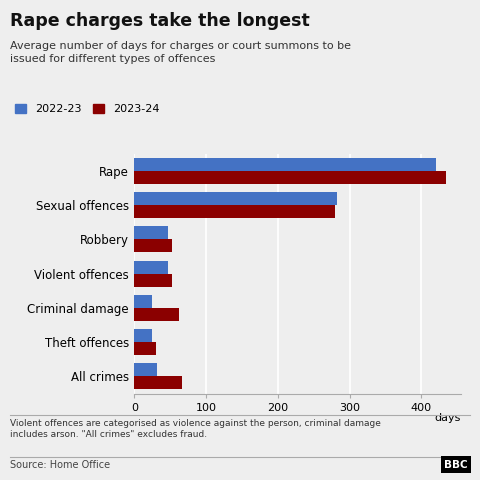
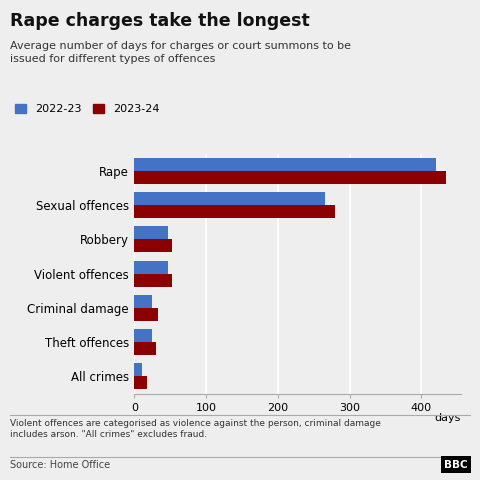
2022-23/Sexual offences: 282 -> 265
2023-24/Criminal damage: 62 -> 33
2022-23/All crimes: 32 -> 10
2023-24/All crimes: 66 -> 18
